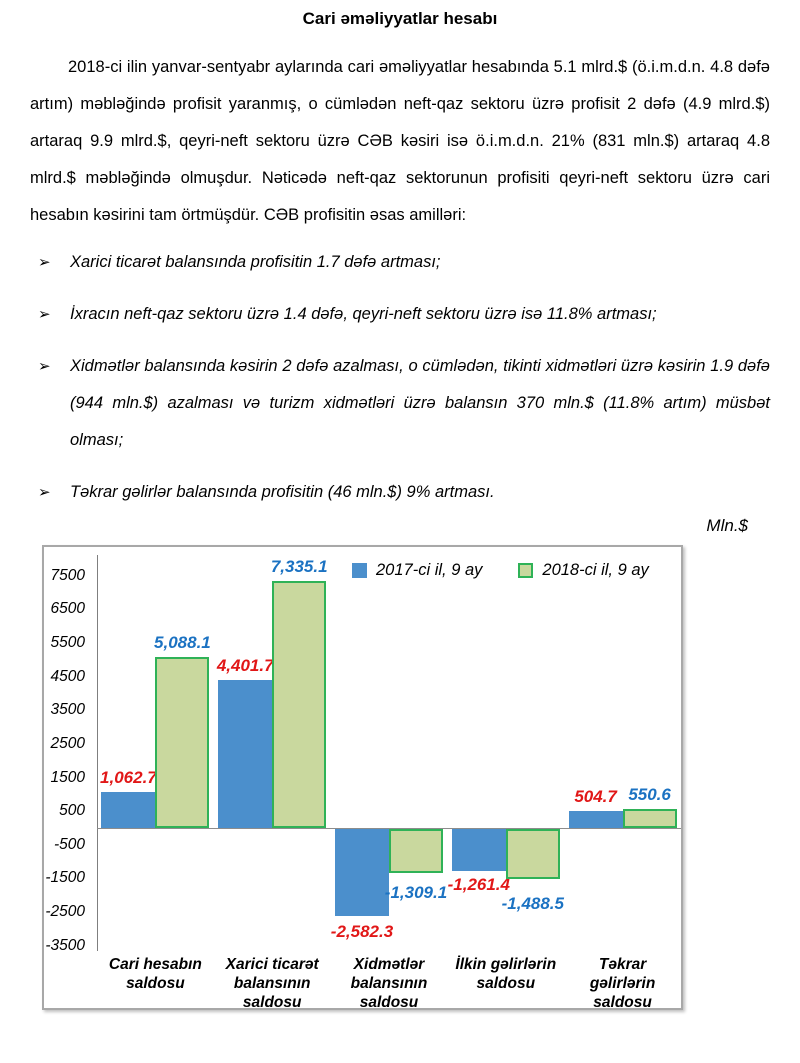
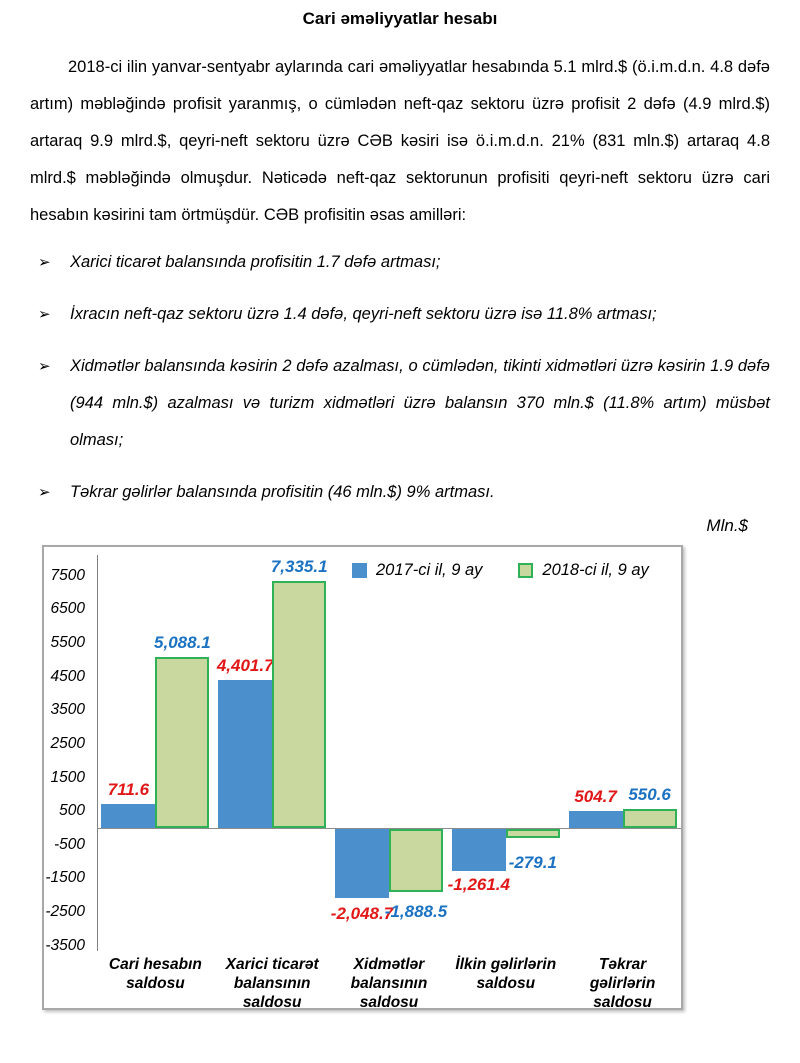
2017-ci il, 9 ay/Cari hesabın saldosu: 1,062.7 -> 711.6
2017-ci il, 9 ay/Xidmətlər balansının saldosu: -2,582.3 -> -2,048.7
2018-ci il, 9 ay/Xidmətlər balansının saldosu: -1,309.1 -> -1,888.5
2018-ci il, 9 ay/İlkin gəlirlərin saldosu: -1,488.5 -> -279.1
